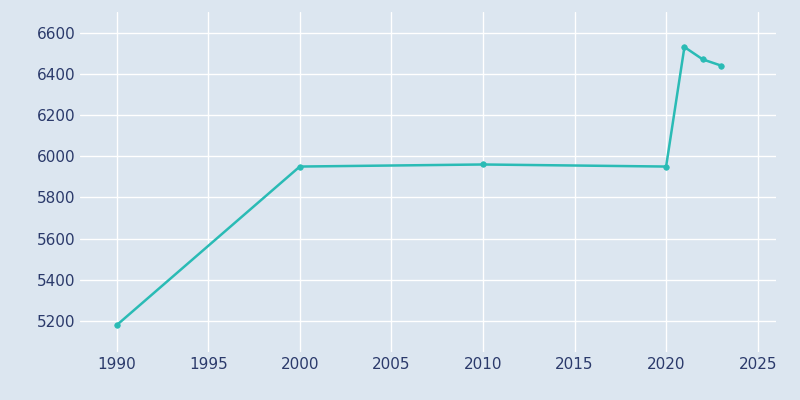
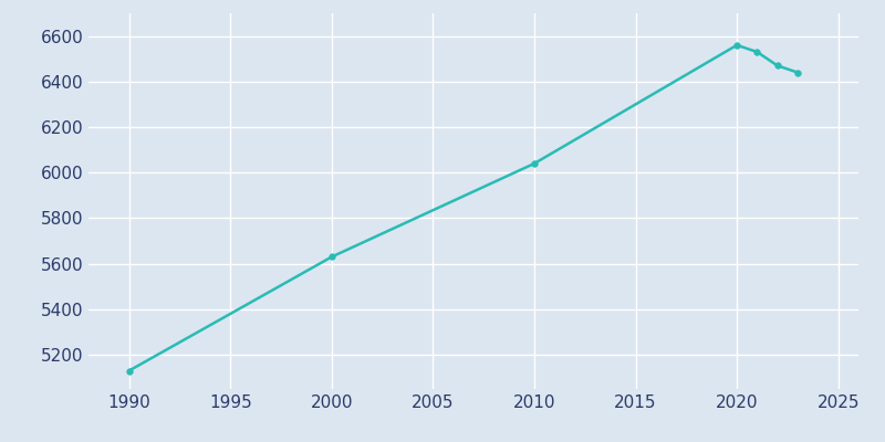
1990: 5180 -> 5130
2000: 5950 -> 5630
2010: 5960 -> 6040
2020: 5950 -> 6560
